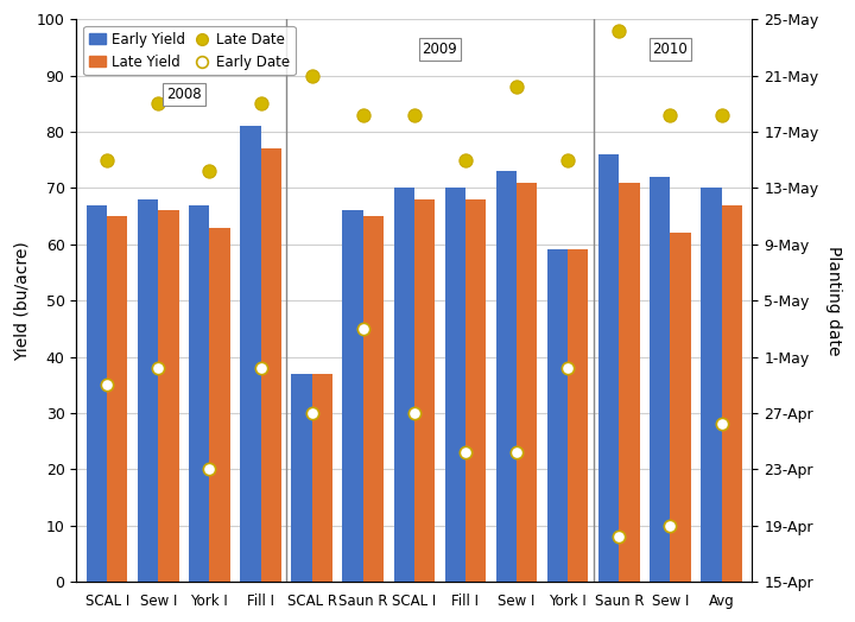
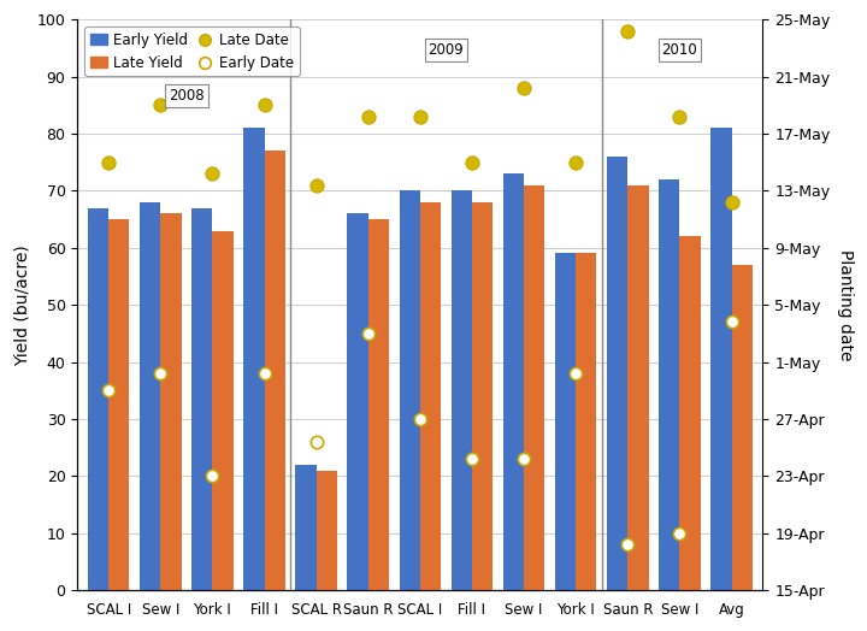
Early Yield/SCAL R: 37 -> 22
Late Date/SCAL R: 90 -> 71
Early Date/SCAL R: 30 -> 26
Late Yield/SCAL R: 37 -> 21
Early Yield/Avg: 70 -> 81
Late Date/Avg: 83 -> 68
Early Date/Avg: 28 -> 47
Late Yield/Avg: 67 -> 57
